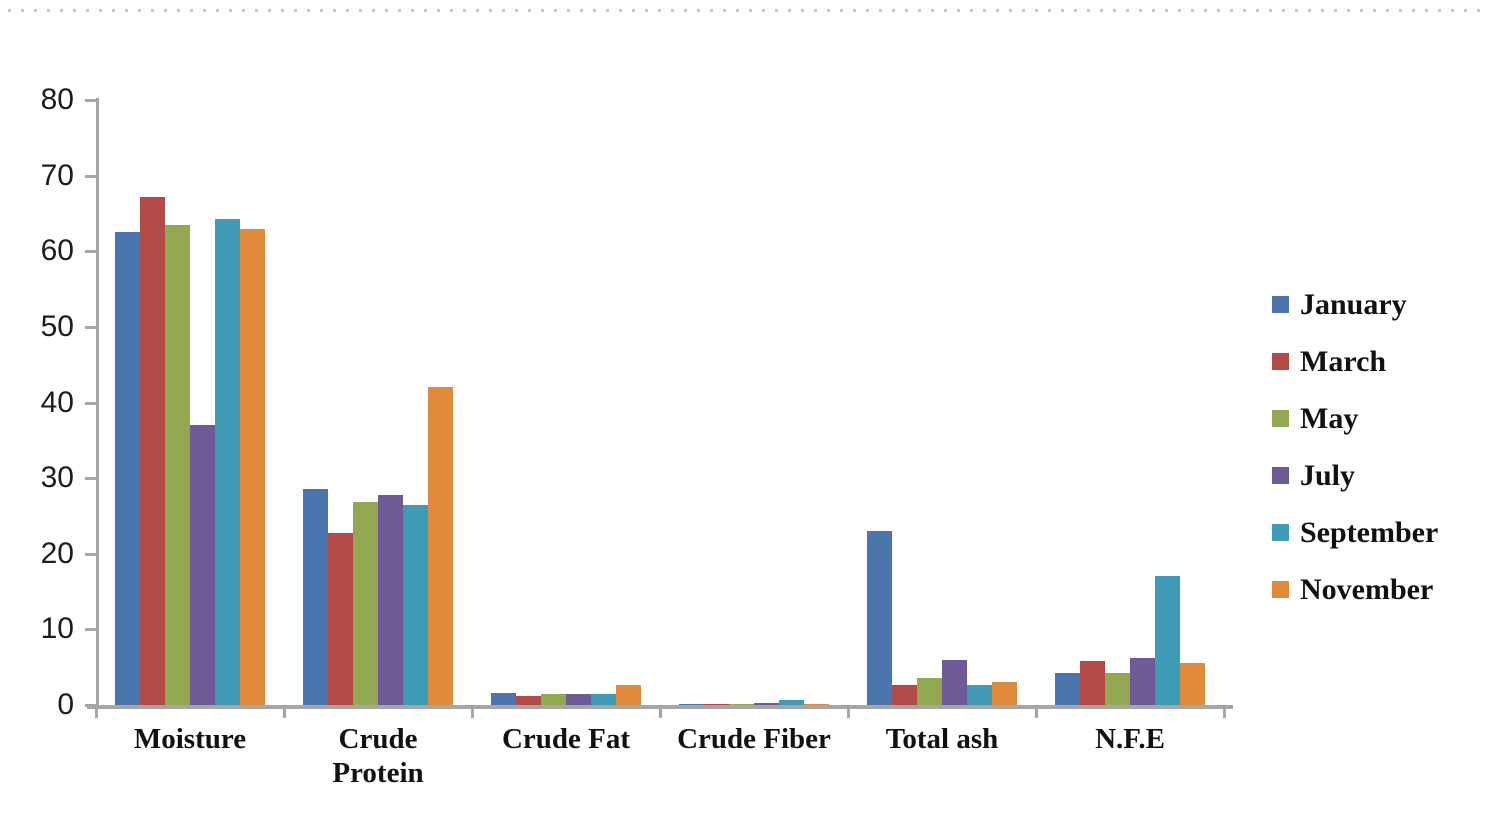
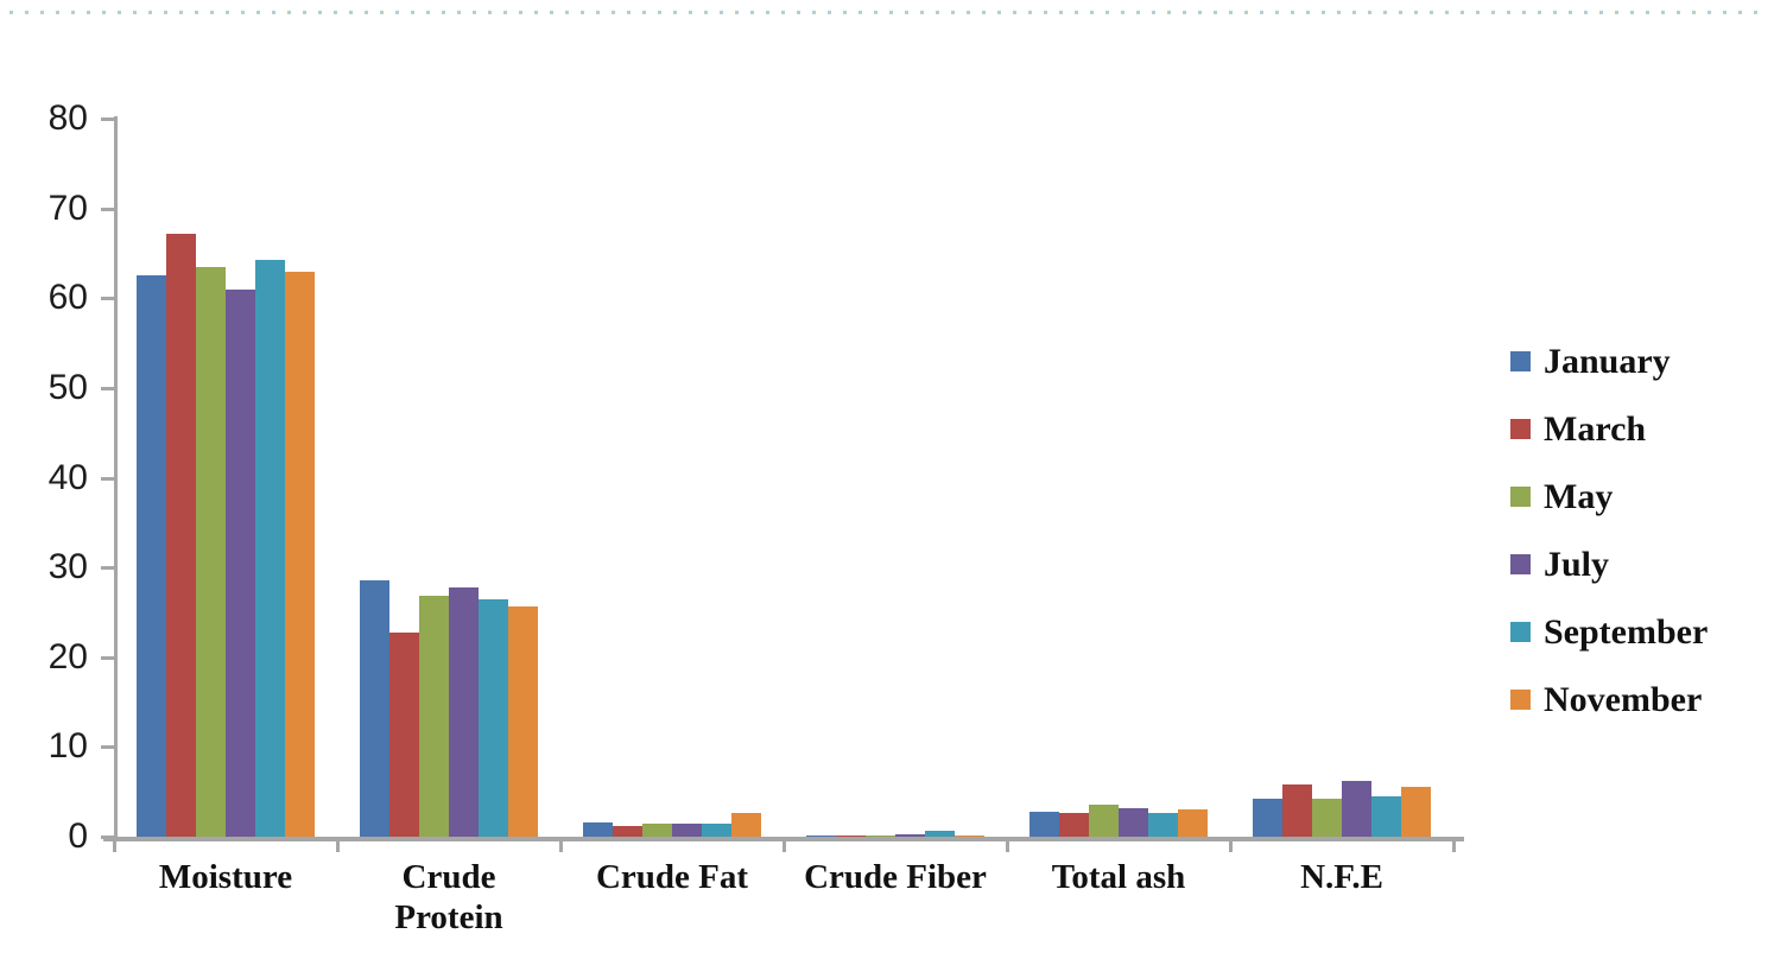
July/Moisture: 37 -> 61
November/Crude Protein: 42 -> 26
January/Total ash: 23 -> 3
July/Total ash: 6 -> 3
September/N.F.E: 17 -> 4
